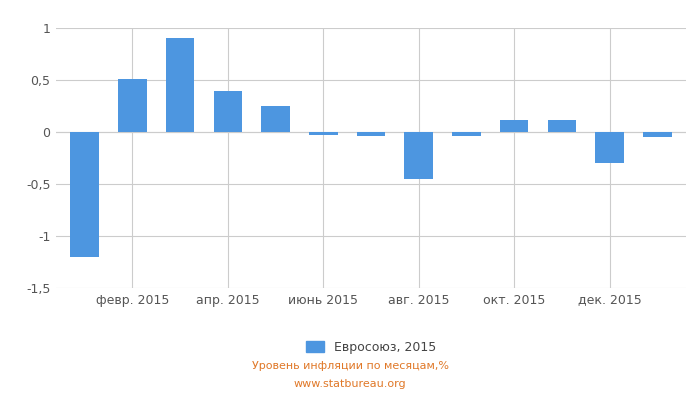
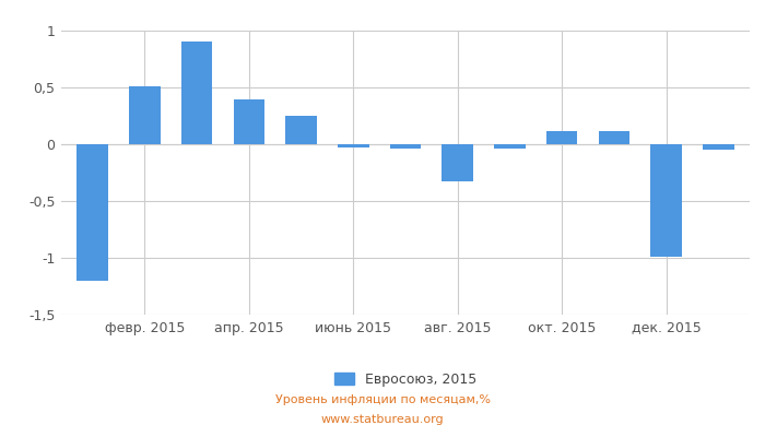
авг. 2015: -0,45 -> -0,33
дек. 2015: -0,30 -> -0,99
